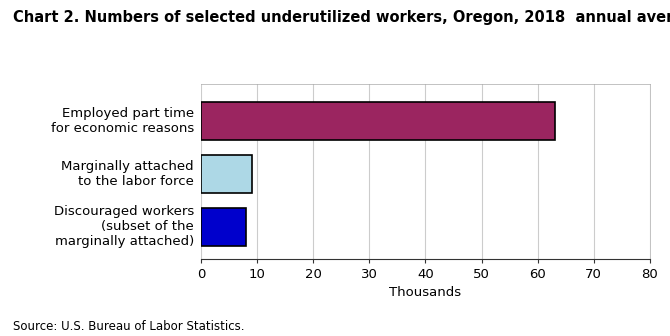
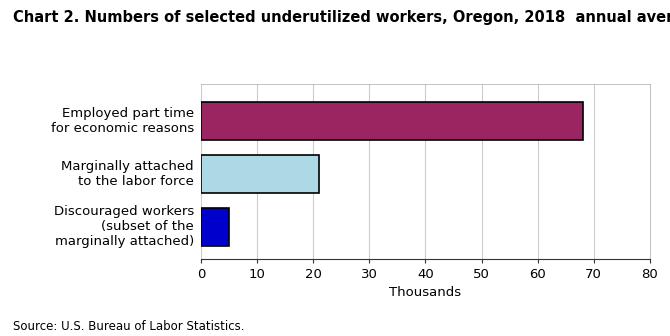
Employed part time for economic reasons: 63 -> 68
Marginally attached to the labor force: 9 -> 21
Discouraged workers (subset of the marginally attached): 8 -> 5
